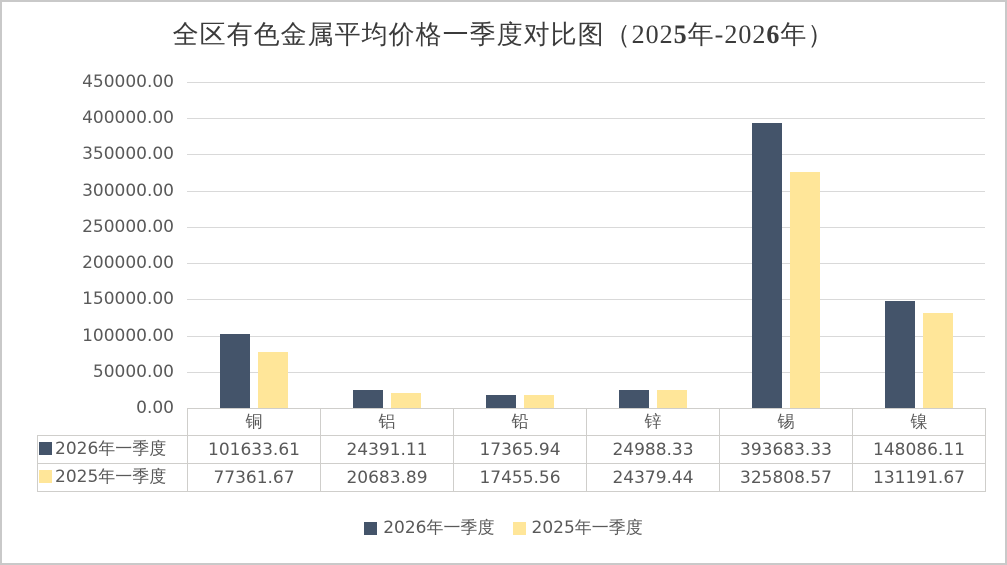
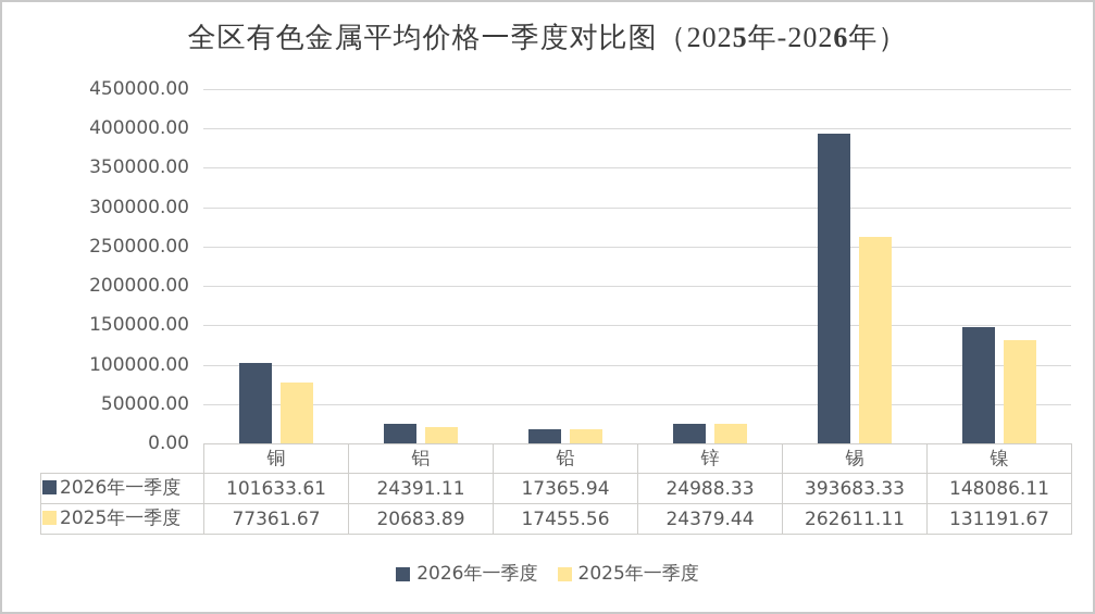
2025年一季度/锡: 325808.57 -> 262611.11
